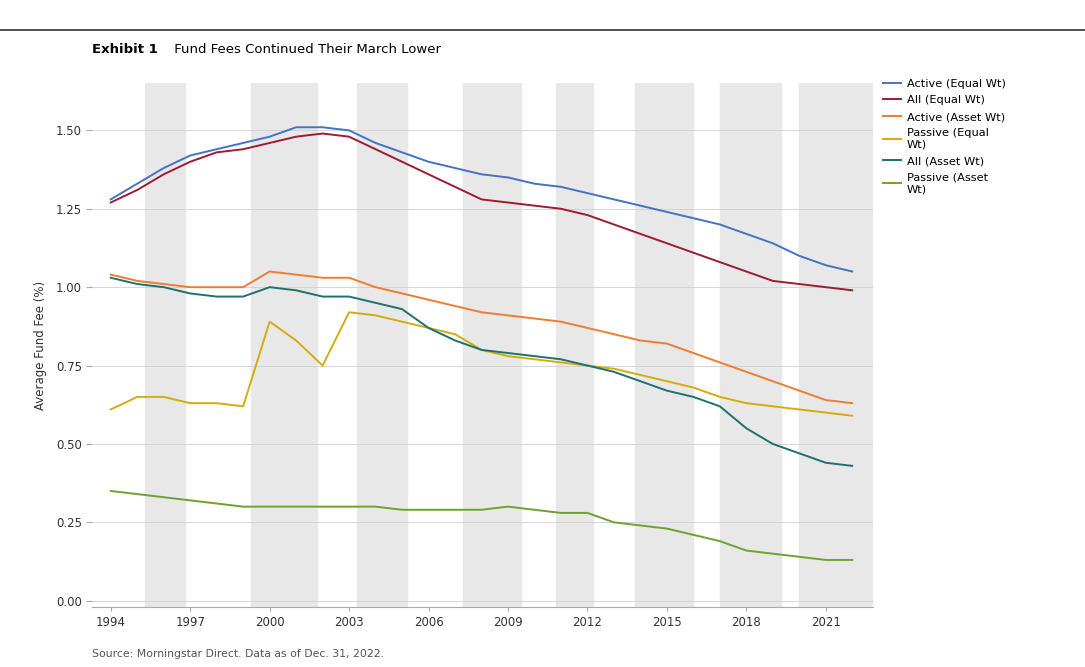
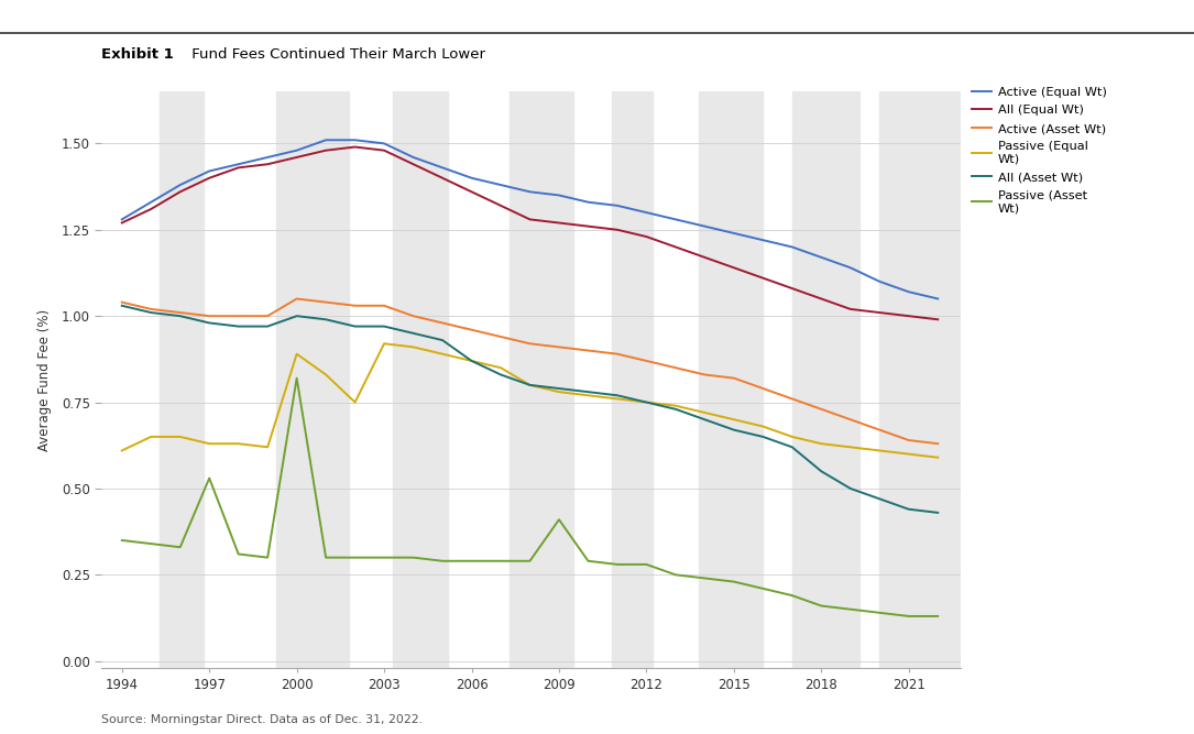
Passive (Asset Wt)/1997: 0.32 -> 0.53
Passive (Asset Wt)/2000: 0.30 -> 0.82
Passive (Asset Wt)/2009: 0.30 -> 0.41
